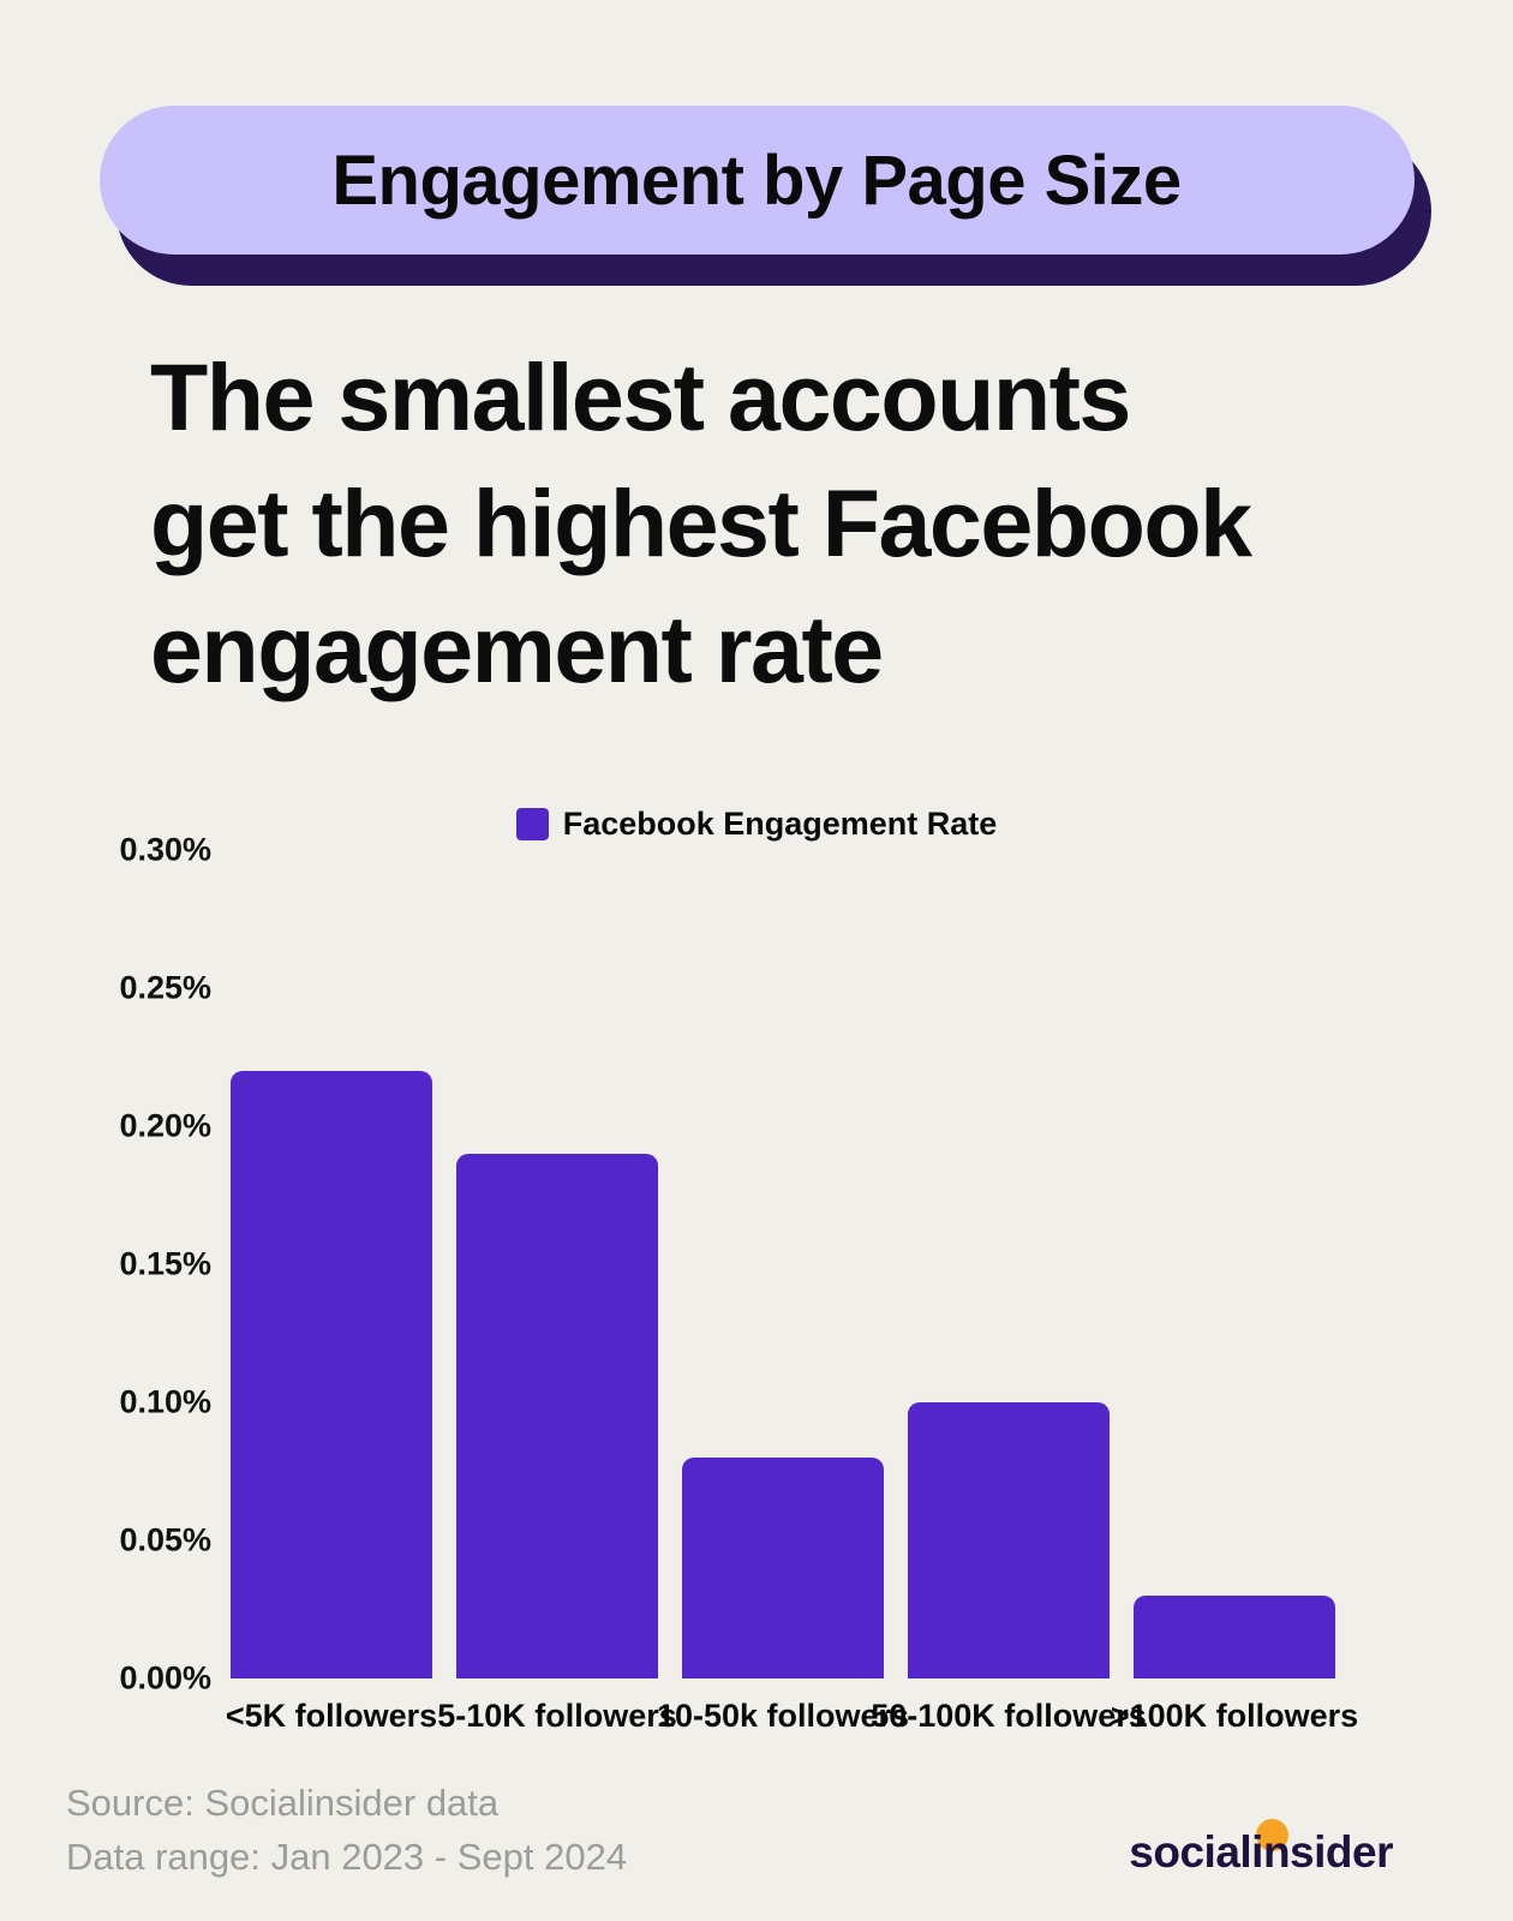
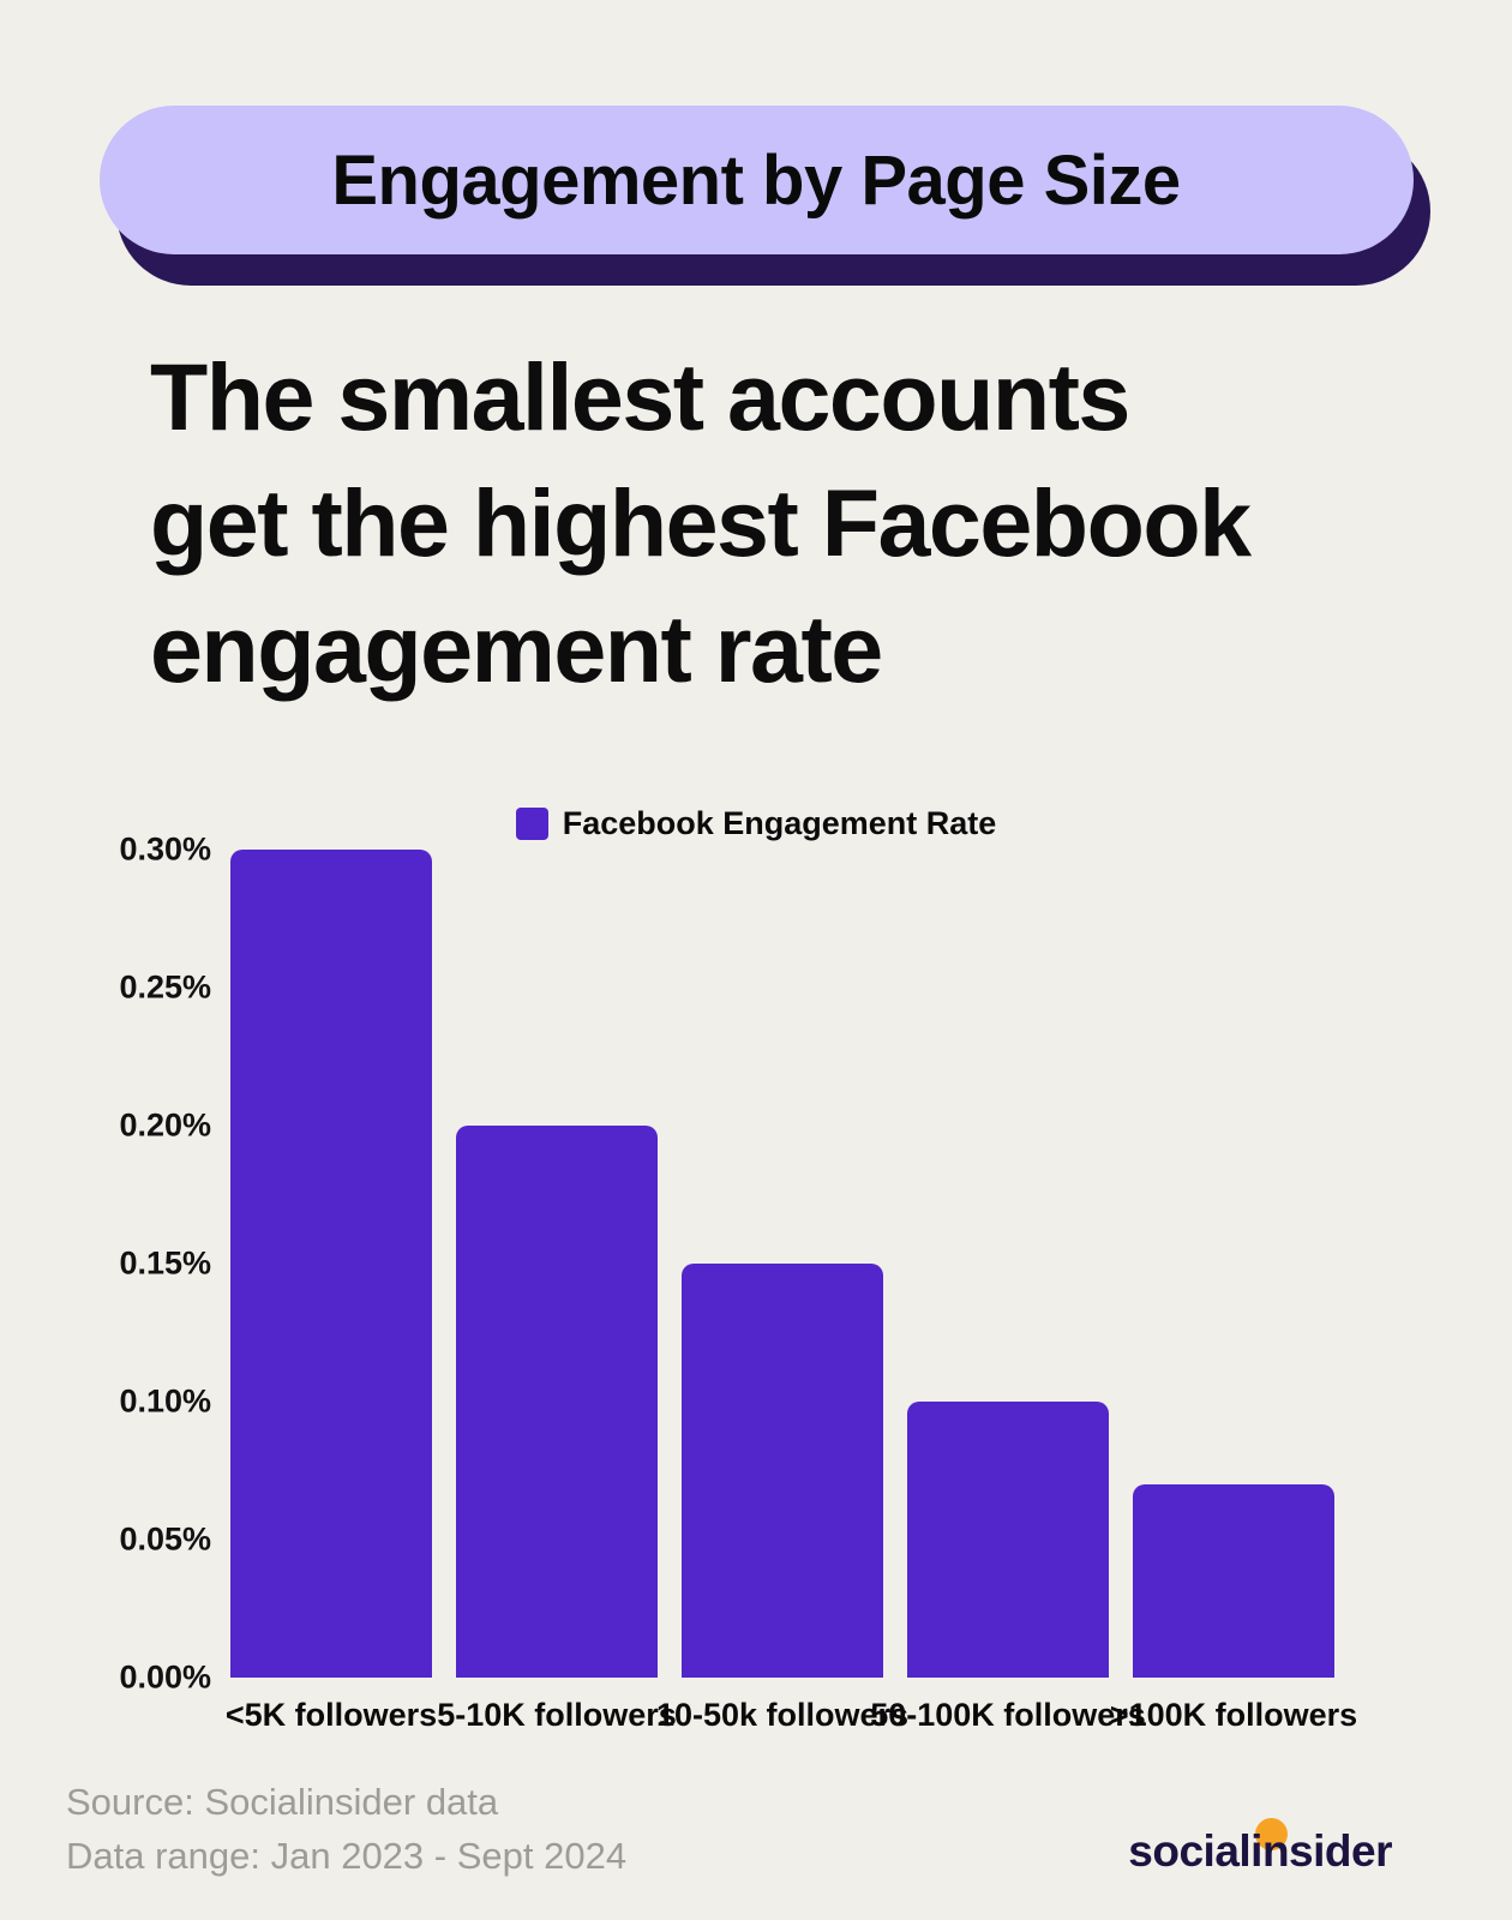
<5K followers: 0.22% -> 0.30%
5-10K followers: 0.19% -> 0.20%
10-50k followers: 0.08% -> 0.15%
>100K followers: 0.03% -> 0.07%
